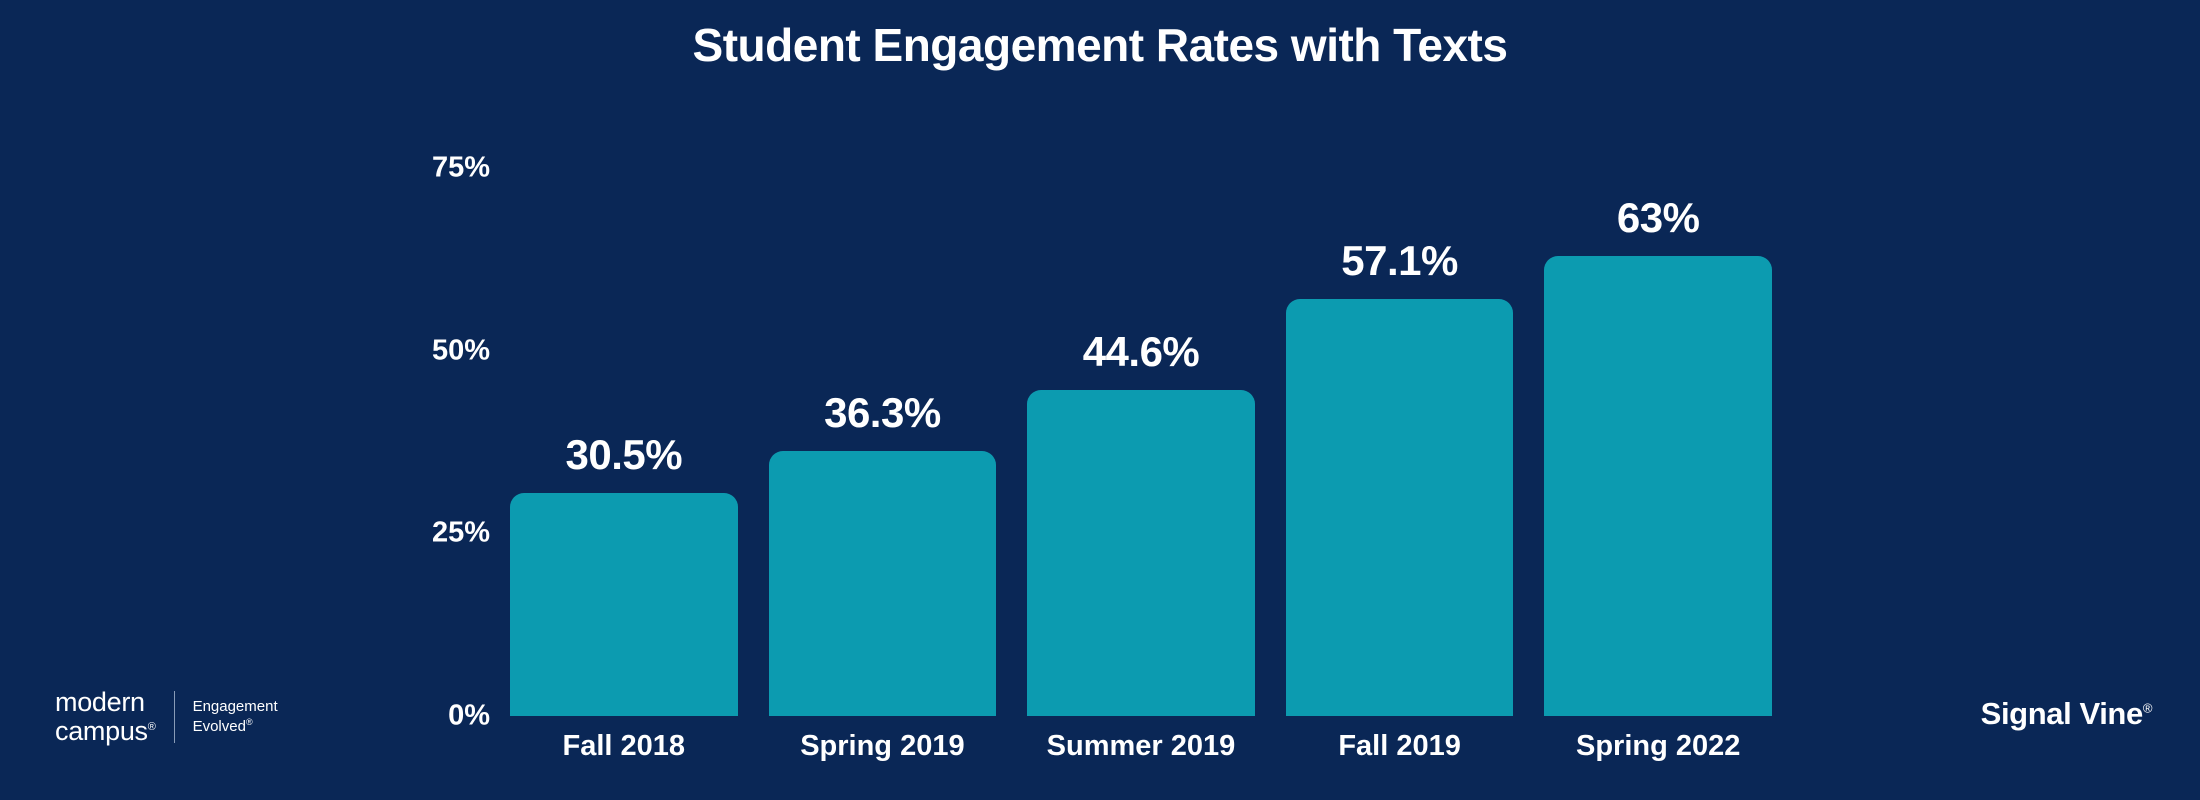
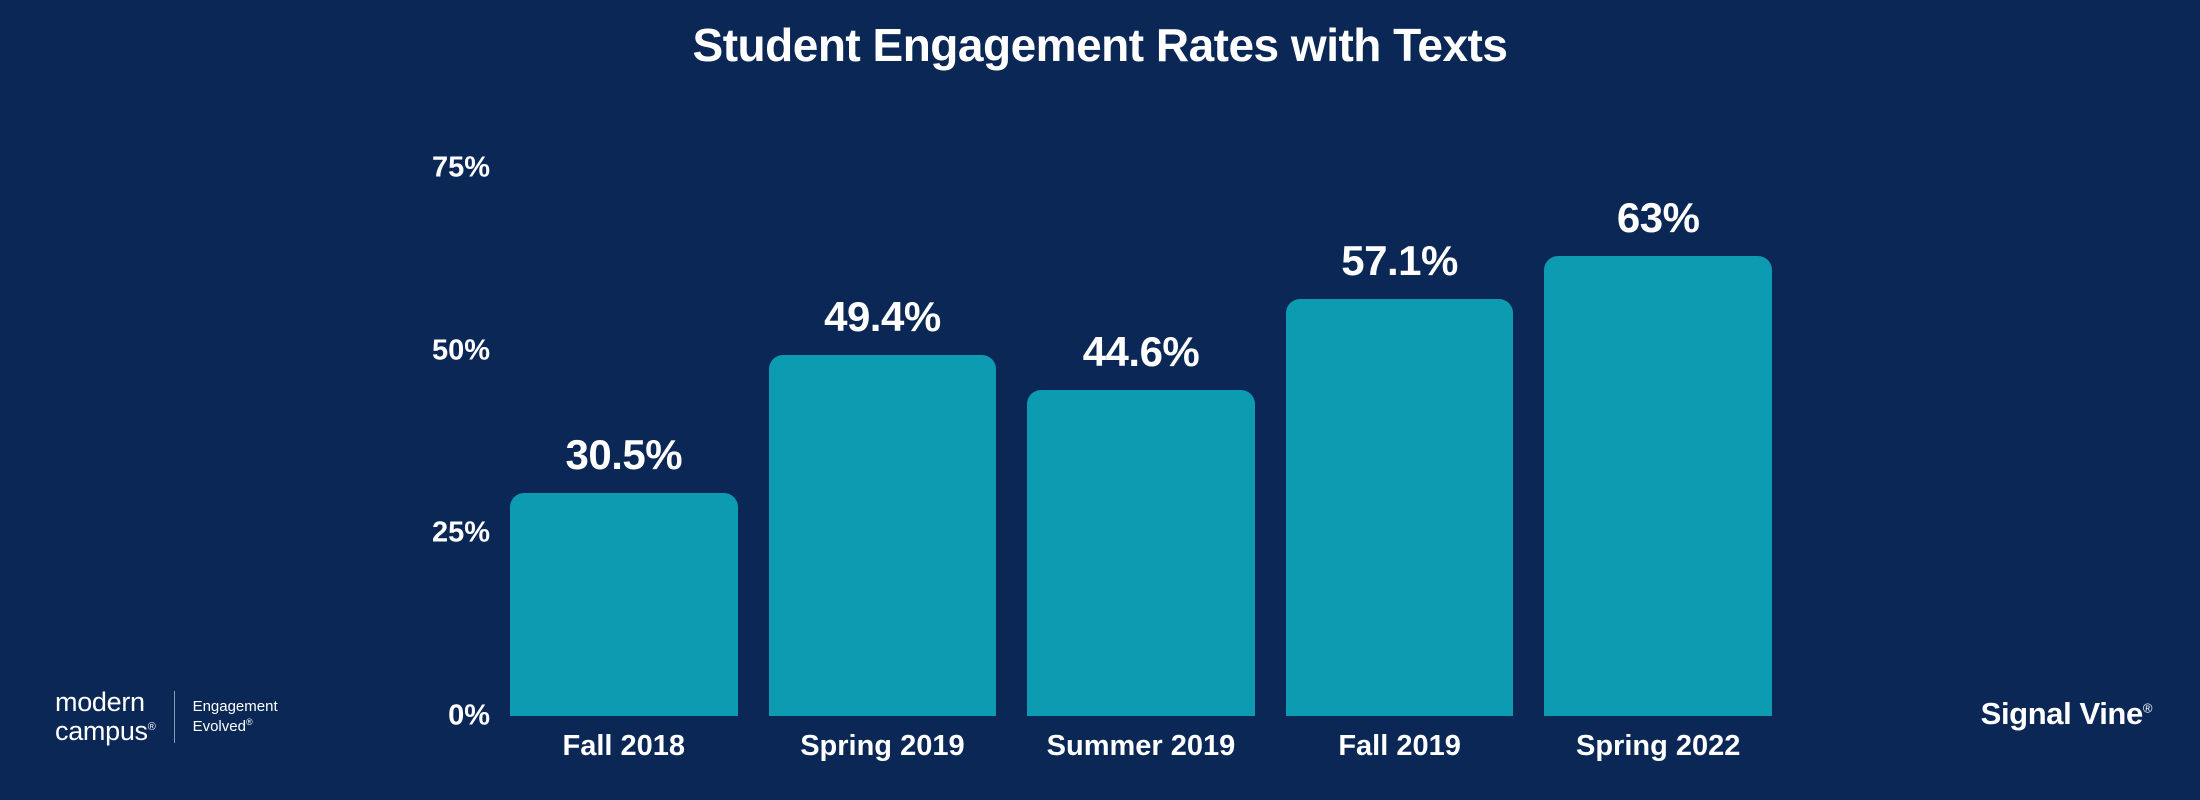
Spring 2019: 36.3% -> 49.4%
